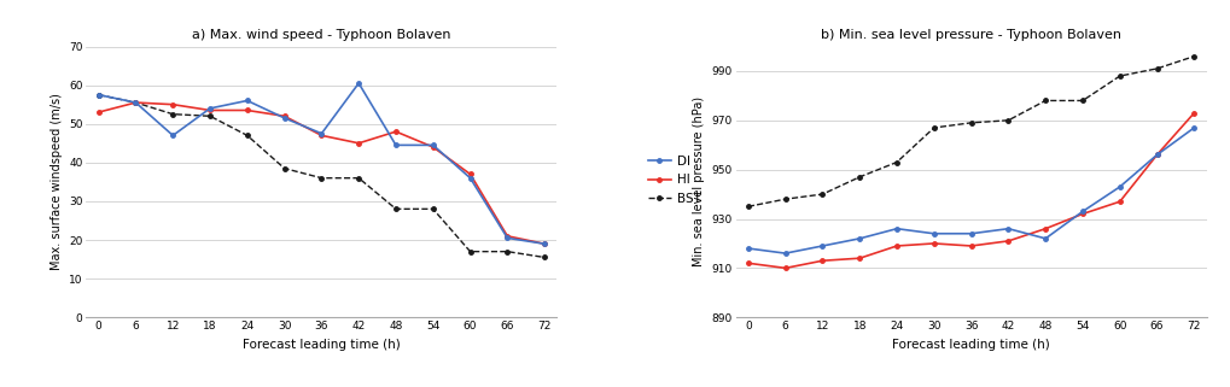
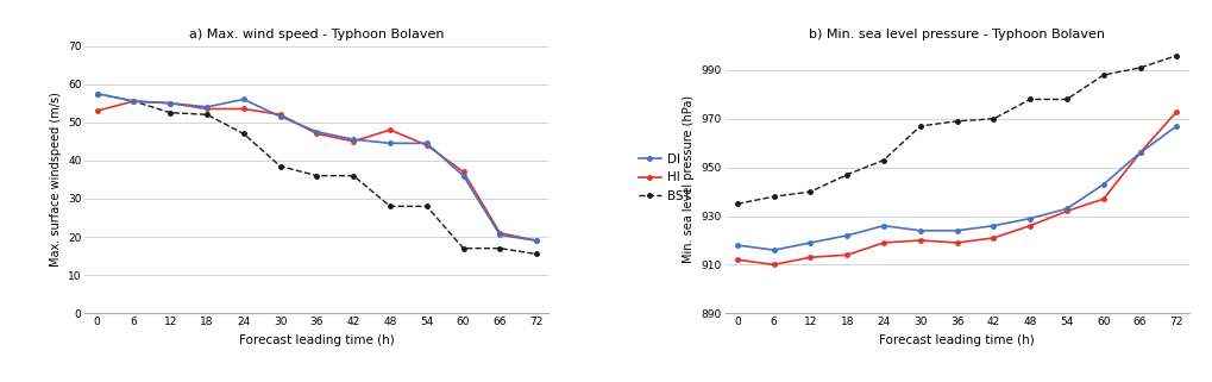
a) Max. wind speed - Typhoon Bolaven/DI/12: 47.0 -> 55.0
a) Max. wind speed - Typhoon Bolaven/DI/42: 60.5 -> 45.5
b) Min. sea level pressure - Typhoon Bolaven/DI/48: 922 -> 929
